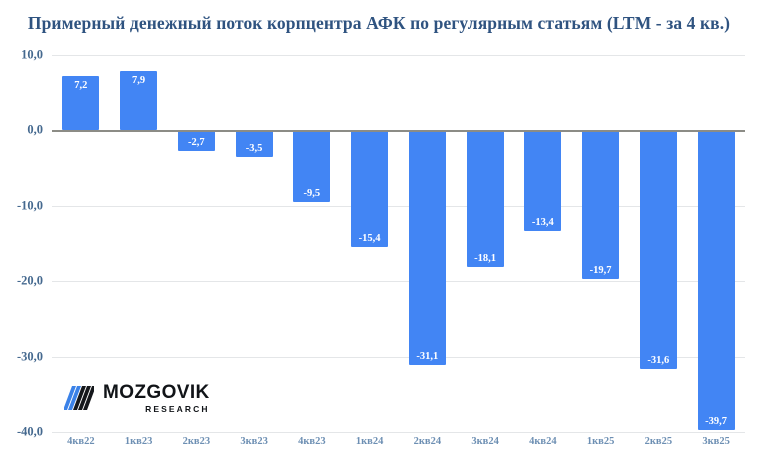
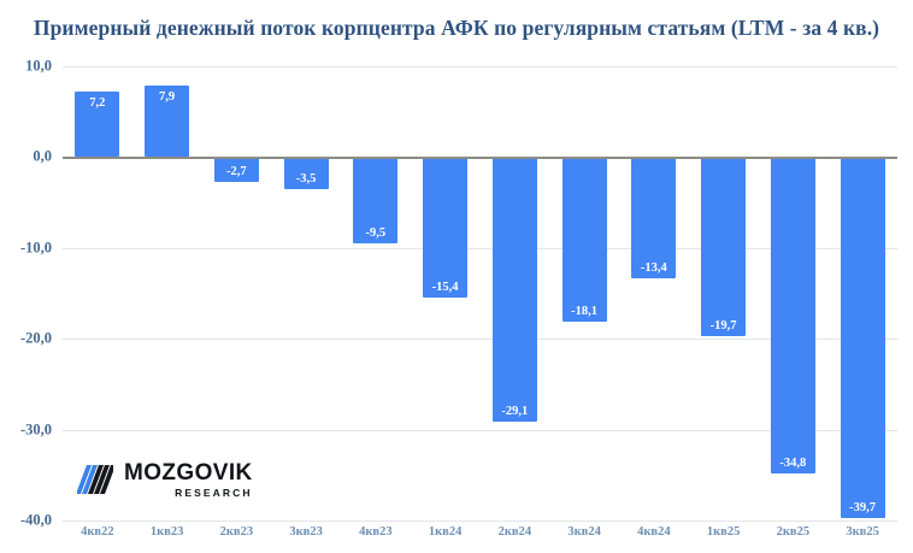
2кв24: -31,1 -> -29,1
2кв25: -31,6 -> -34,8
